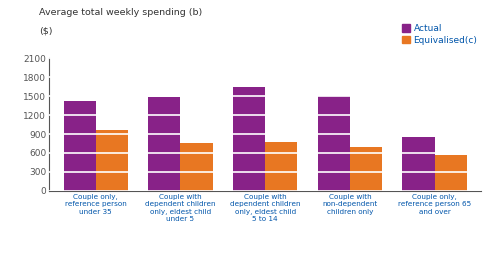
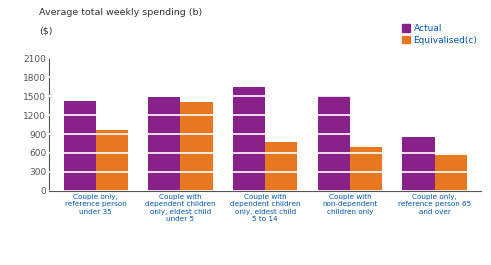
Equivalised(c)/Couple with dependent children only, eldest child under 5: 760 -> 1400
